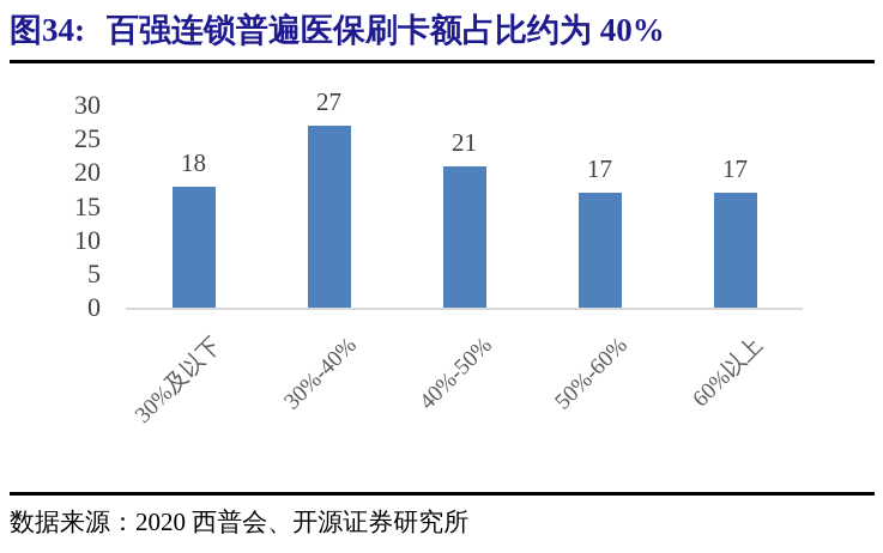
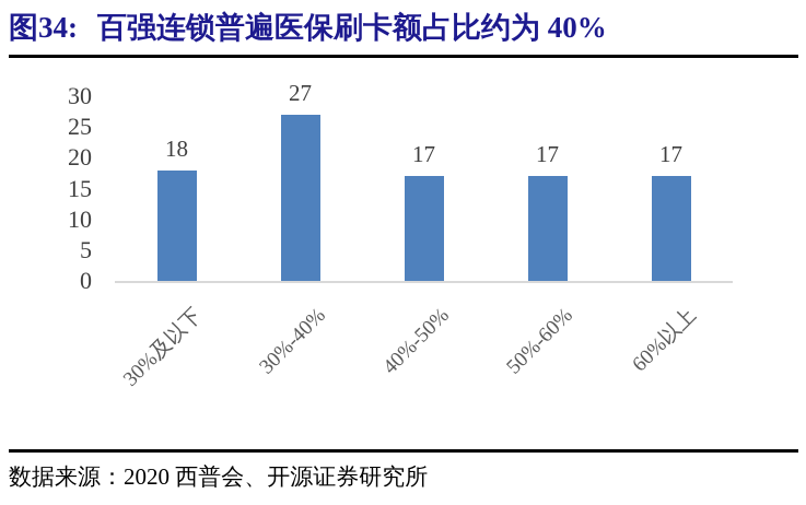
40%-50%: 21 -> 17
